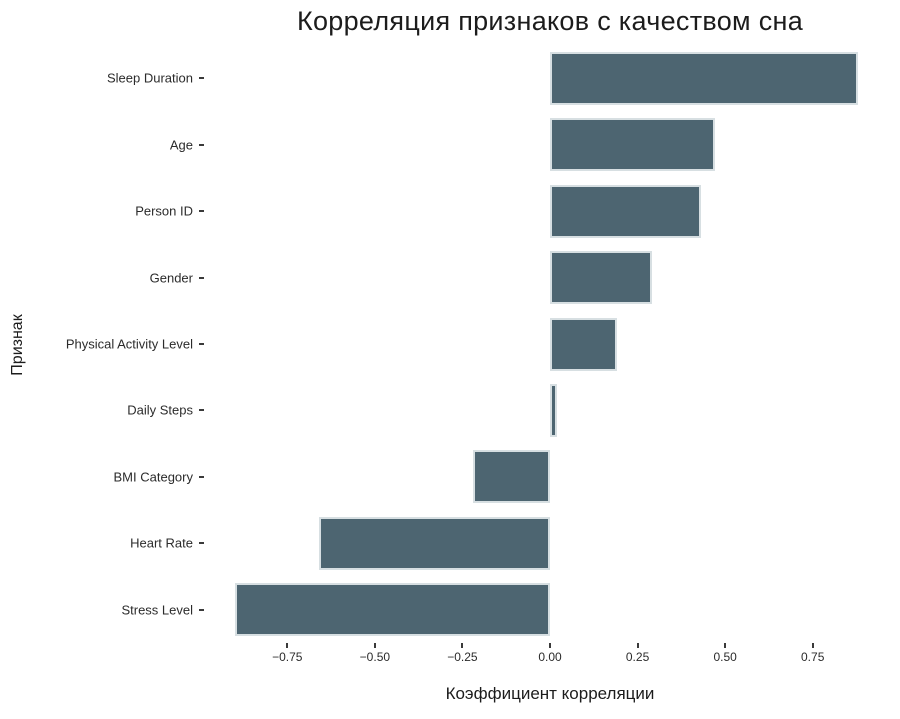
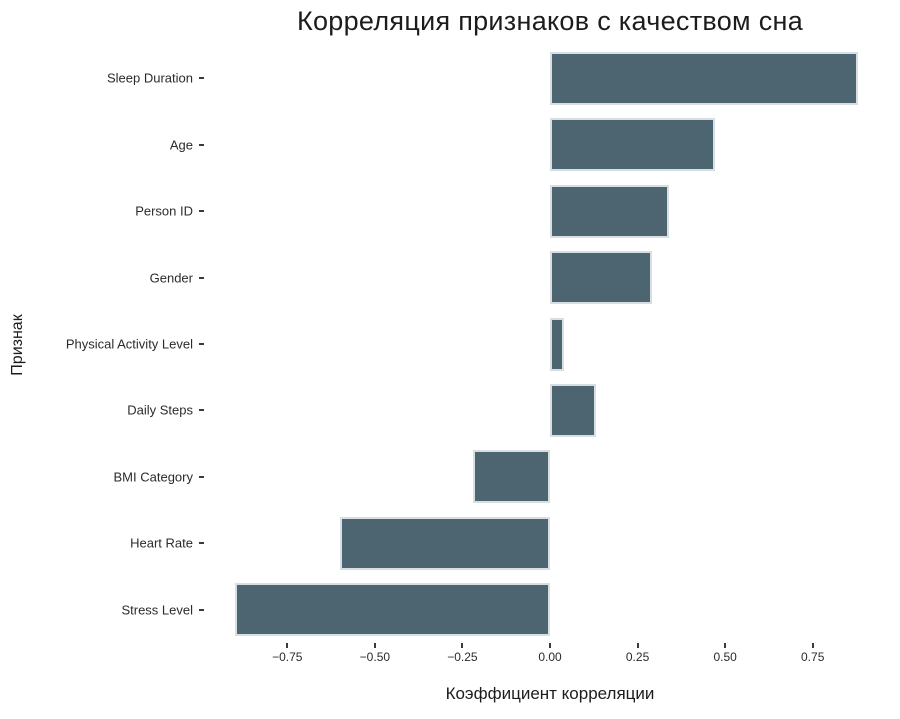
Person ID: 0.43 -> 0.34
Physical Activity Level: 0.19 -> 0.04
Daily Steps: 0.02 -> 0.13
Heart Rate: -0.66 -> -0.60
